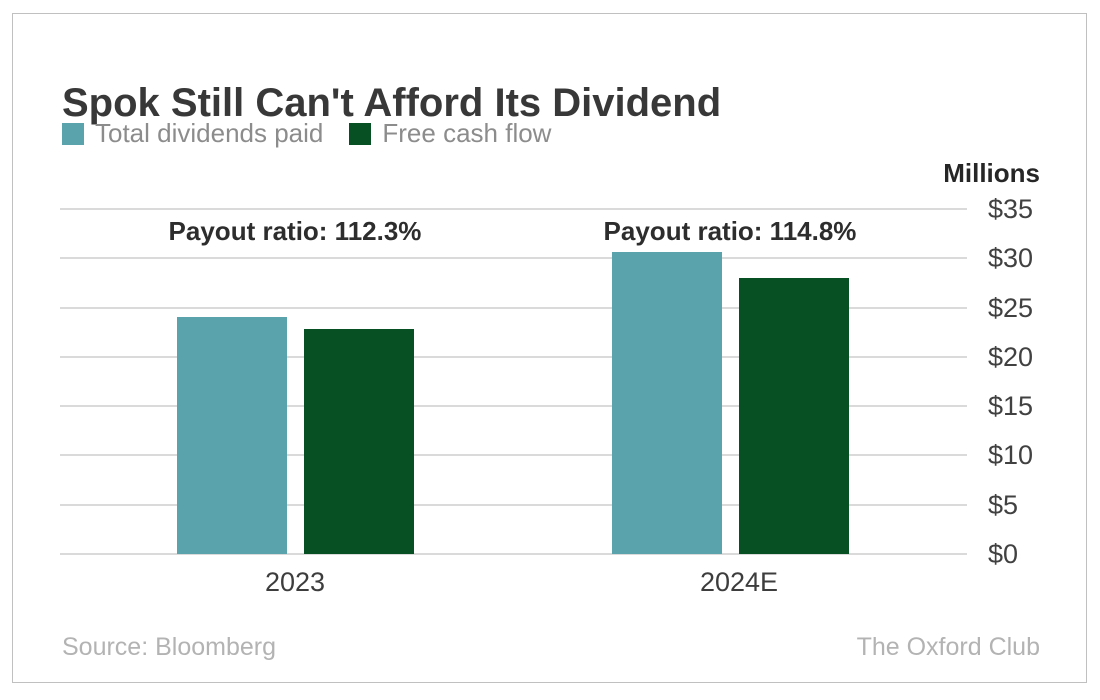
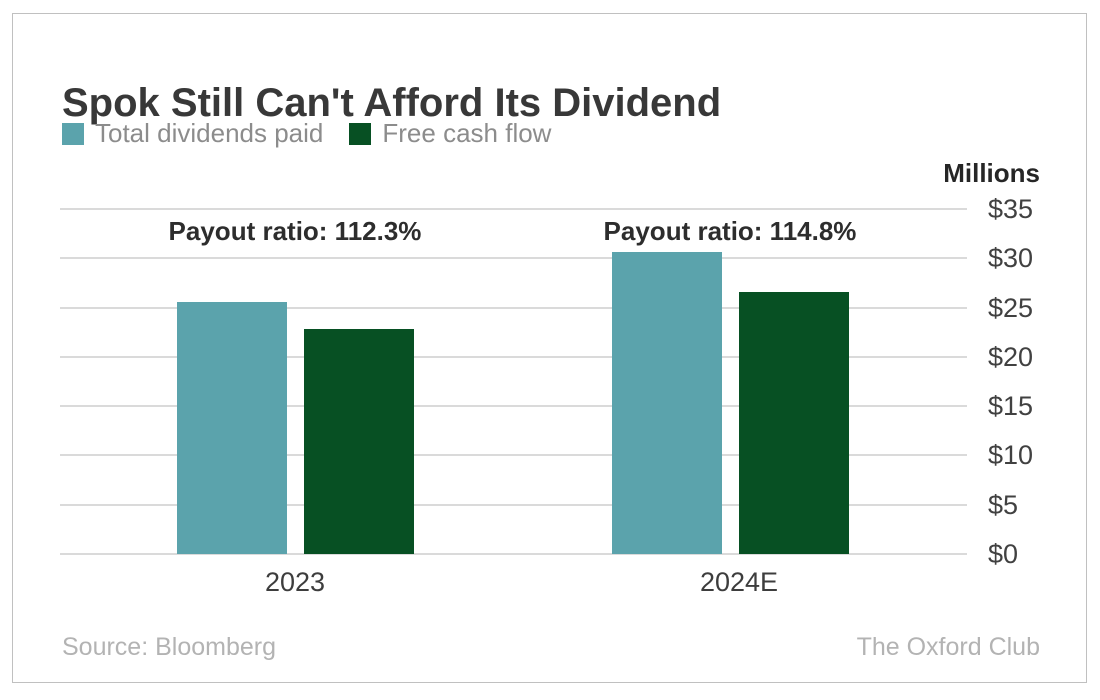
Total dividends paid/2023: $24 -> $26
Free cash flow/2024E: $28 -> $27
